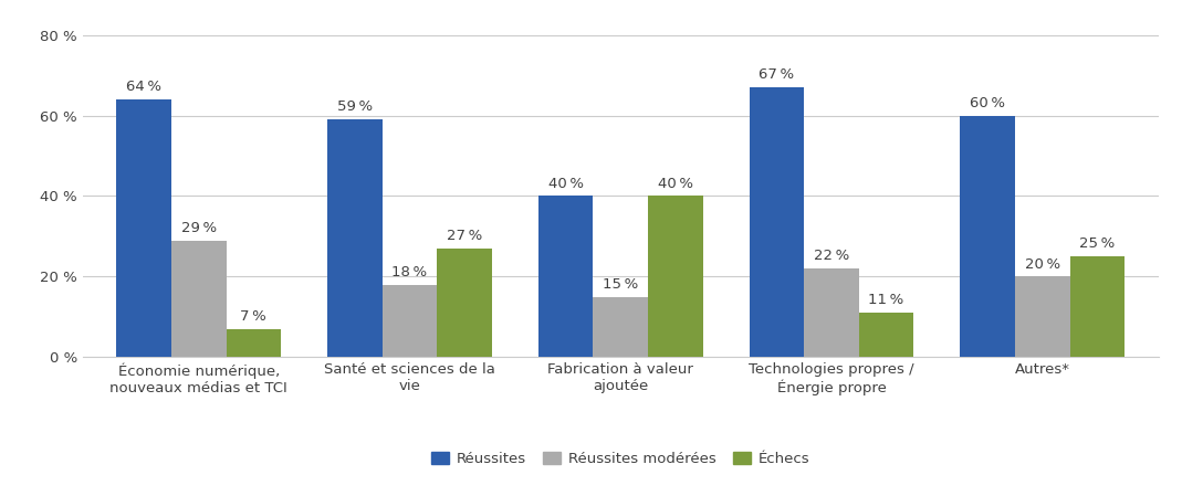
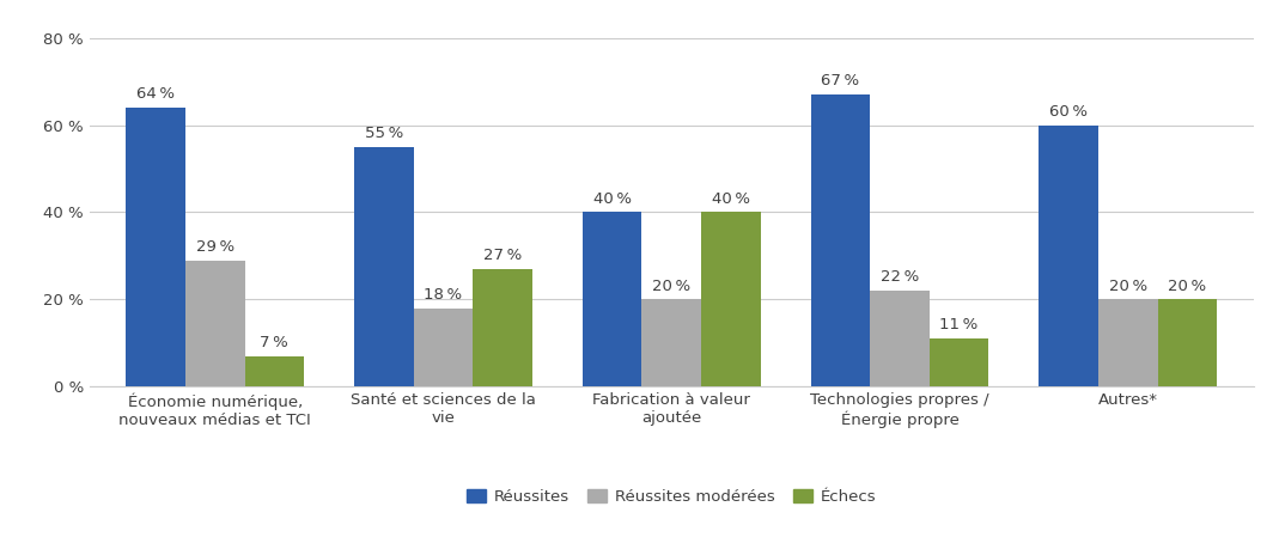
Réussites/Santé et sciences de la vie: 59 -> 55
Réussites modérées/Fabrication à valeur ajoutée: 15 -> 20
Échecs/Autres*: 25 -> 20
